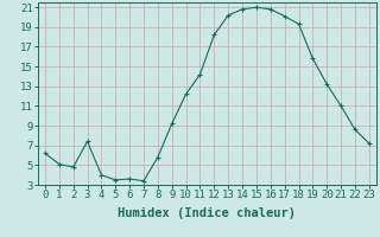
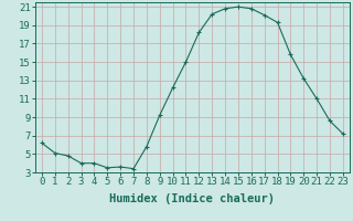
3: 7.4 -> 4.0
11: 14.2 -> 15.0
